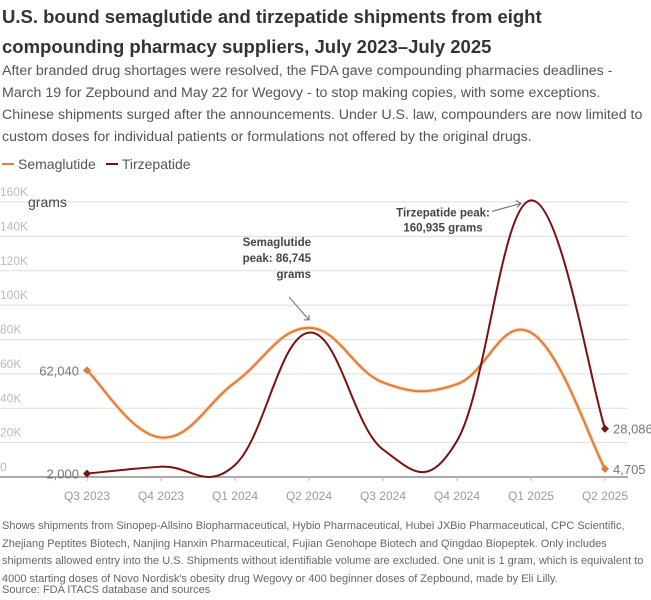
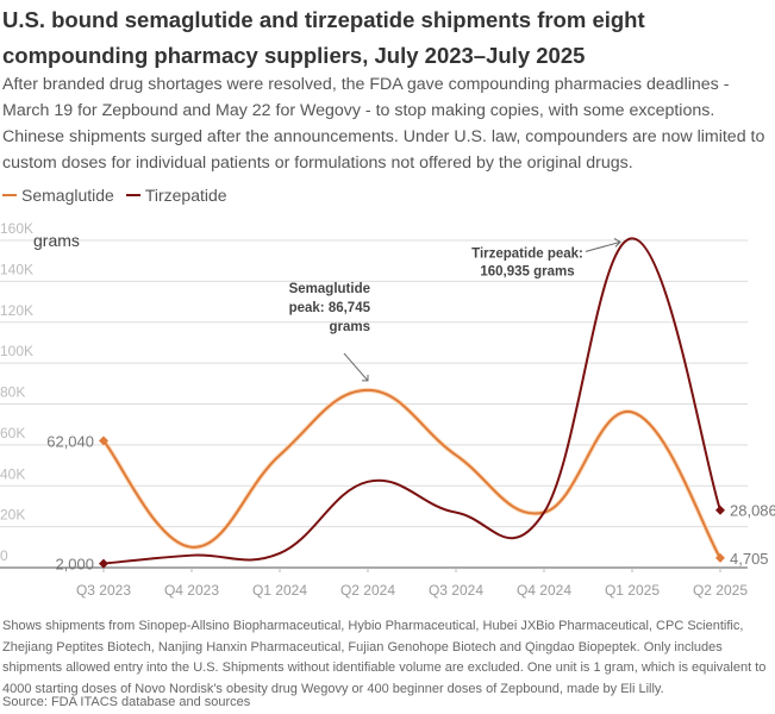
Semaglutide/Q4 2023: 23K -> 10K
Tirzepatide/Q2 2024: 84K -> 42K
Tirzepatide/Q3 2024: 16K -> 27K
Semaglutide/Q4 2024: 54K -> 27K
Tirzepatide/Q4 2024: 21K -> 27K
Semaglutide/Q1 2025: 84K -> 76K
